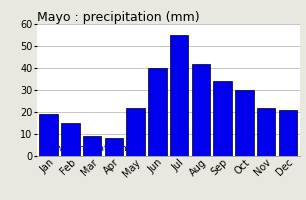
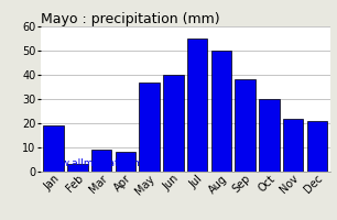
Feb: 15 -> 3
May: 22 -> 37
Aug: 42 -> 50
Sep: 34 -> 38
